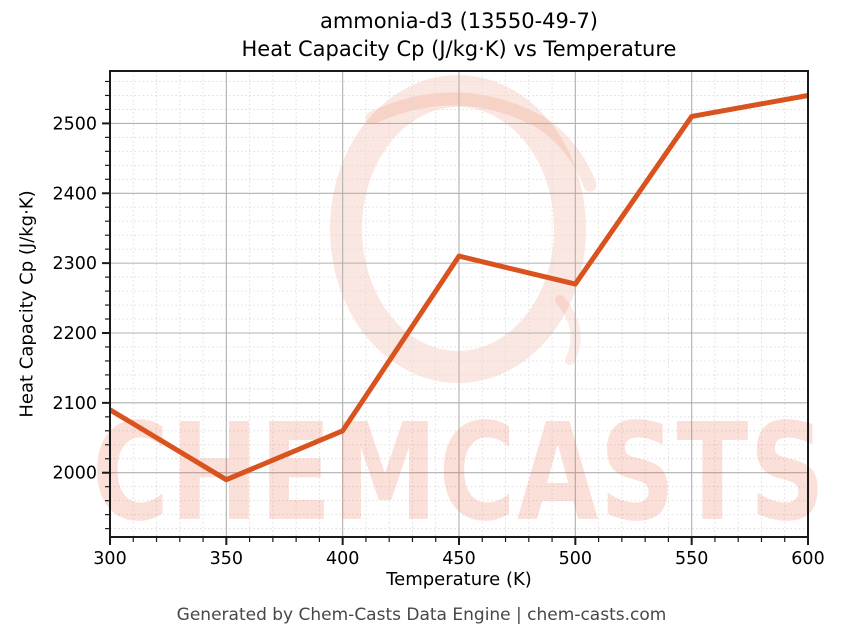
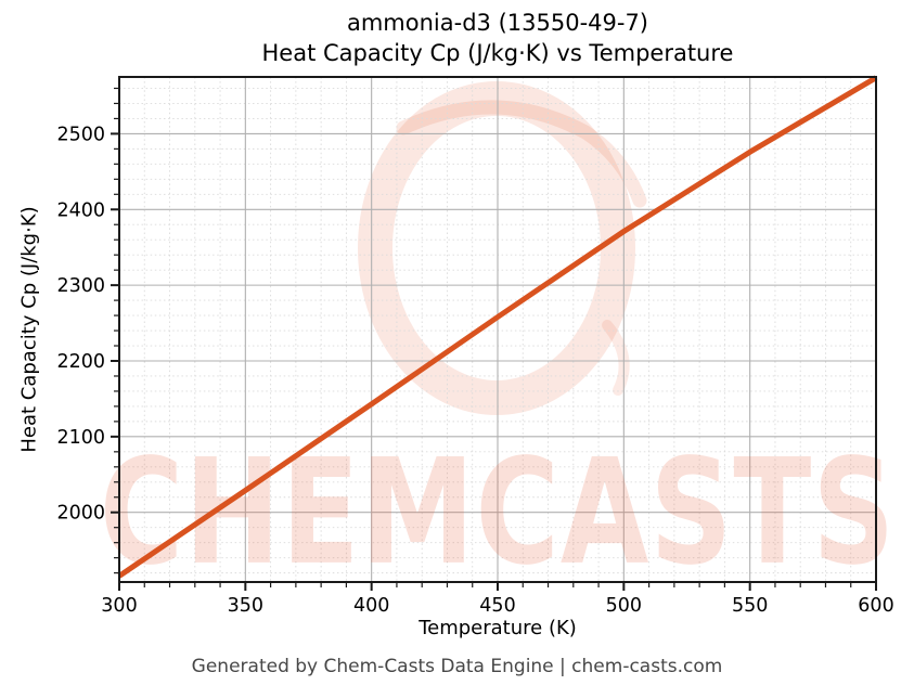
300: 2090 -> 1920
350: 1990 -> 2030
400: 2060 -> 2140
450: 2310 -> 2260
500: 2270 -> 2370
550: 2510 -> 2480
600: 2540 -> 2570
